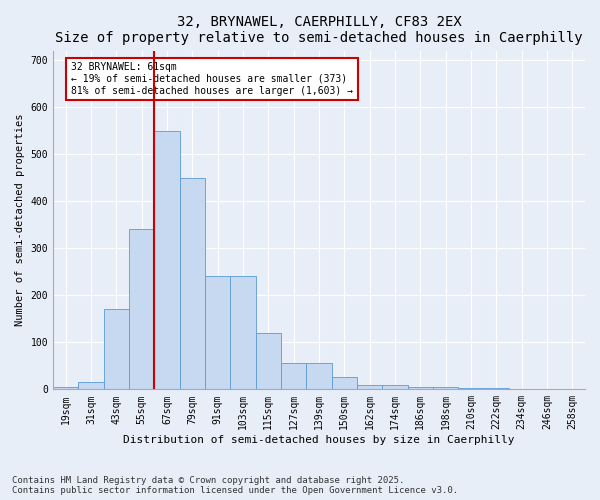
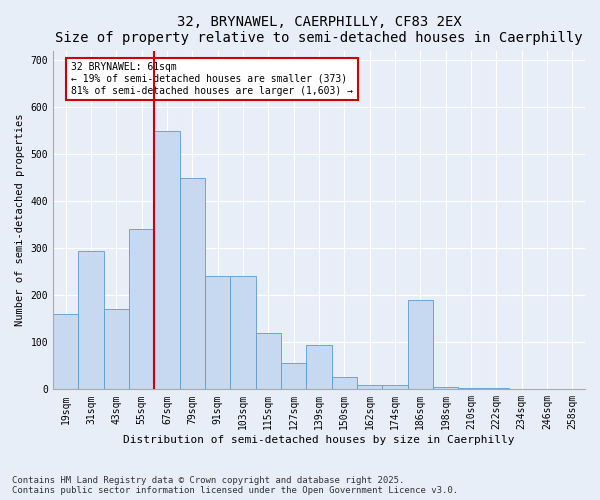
19sqm: 5 -> 160
31sqm: 15 -> 295
139sqm: 55 -> 95
186sqm: 5 -> 190
